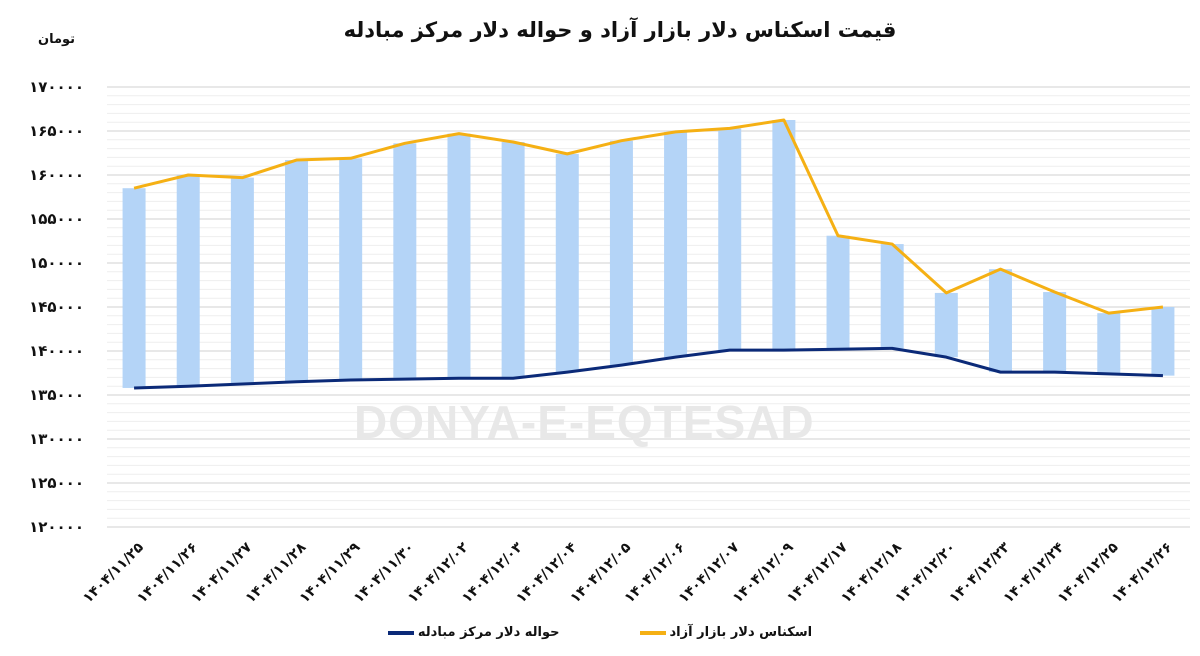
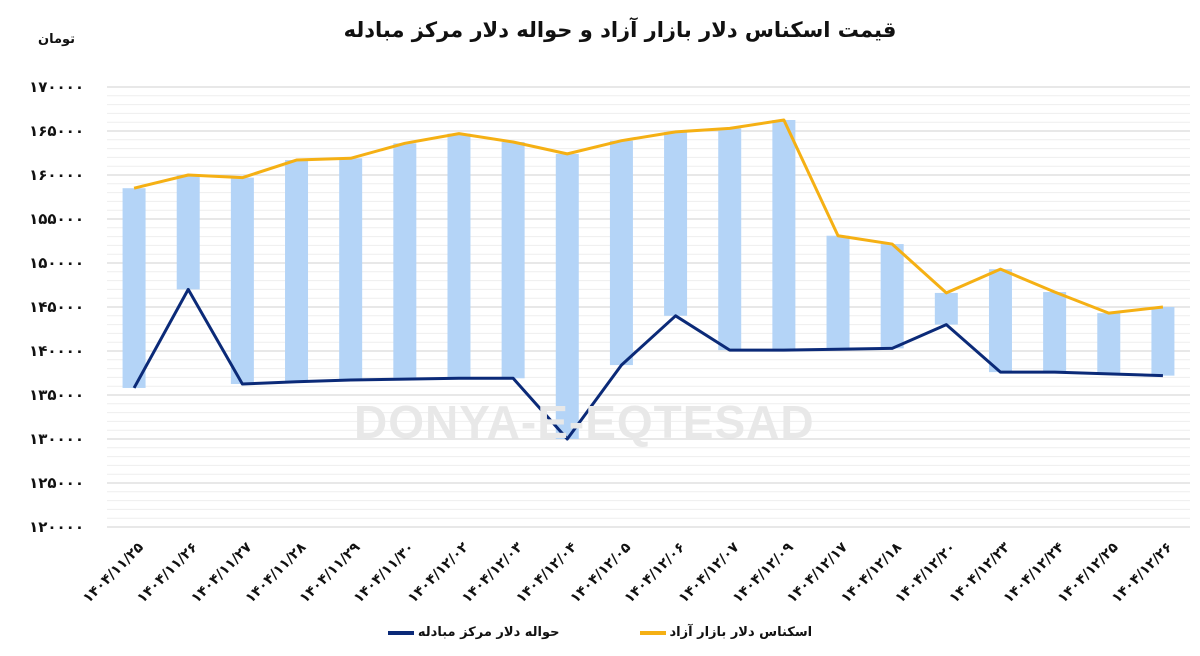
حواله دلار مرکز مبادله/۱۴۰۴/۱۱/۲۶: 136000 -> 147000
حواله دلار مرکز مبادله/۱۴۰۴/۱۲/۰۴: 138000 -> 130000
حواله دلار مرکز مبادله/۱۴۰۴/۱۲/۰۶: 139000 -> 144000
حواله دلار مرکز مبادله/۱۴۰۴/۱۲/۲۰: 139000 -> 143000
